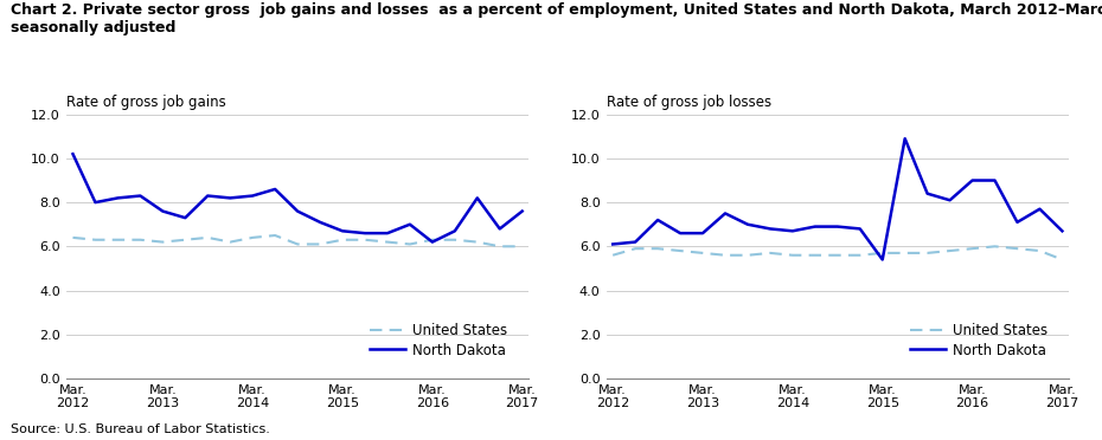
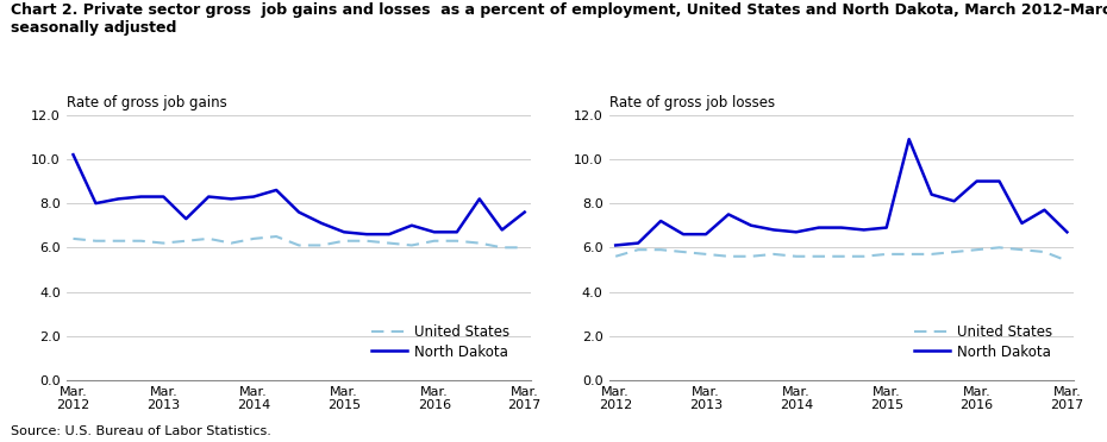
Rate of gross job gains/North Dakota/Mar. 2013: 7.6 -> 8.3
Rate of gross job gains/North Dakota/Mar. 2016: 6.2 -> 6.7
Rate of gross job losses/North Dakota/Mar. 2015: 5.4 -> 6.9
